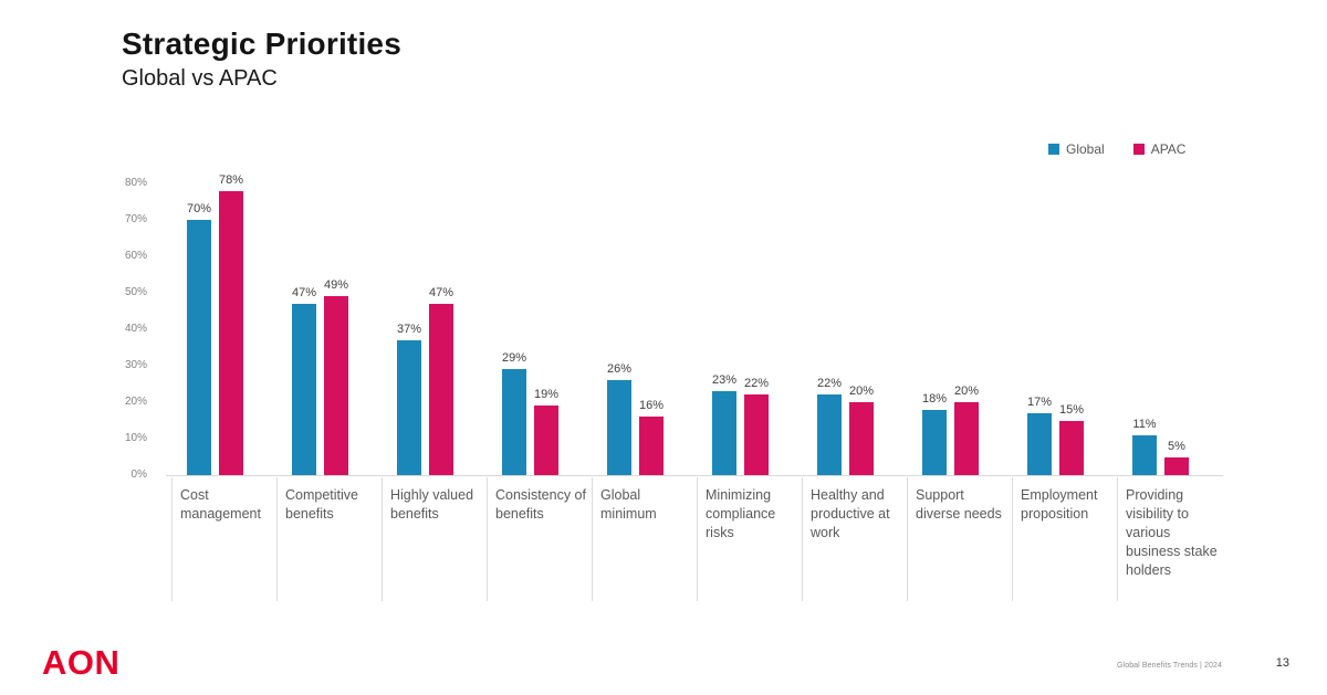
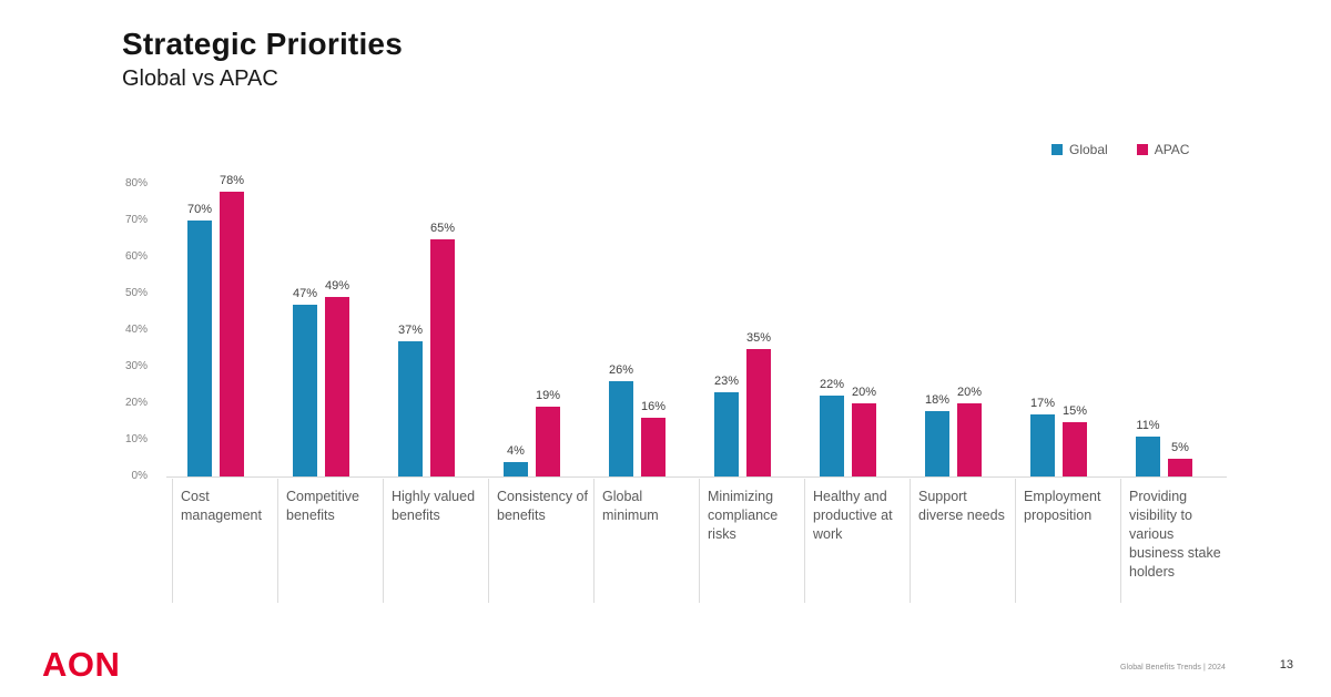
APAC/Highly valued benefits: 47% -> 65%
Global/Consistency of benefits: 29% -> 4%
APAC/Minimizing compliance risks: 22% -> 35%
